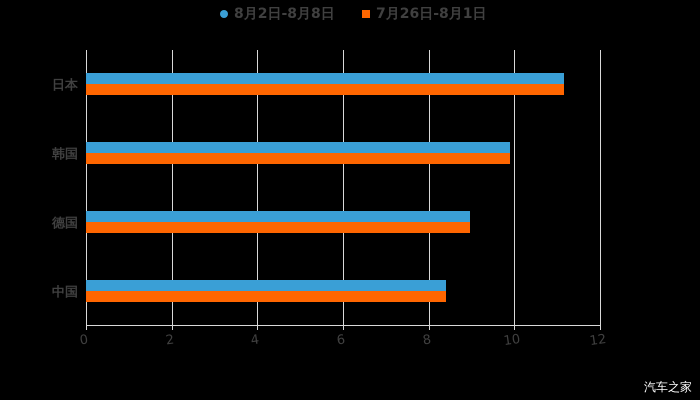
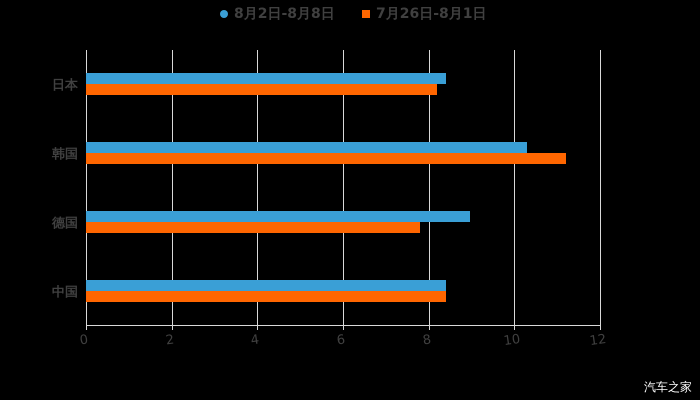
8月2日-8月8日/日本: 11.2 -> 8.4
7月26日-8月1日/日本: 11.2 -> 8.2
8月2日-8月8日/韩国: 9.9 -> 10.3
7月26日-8月1日/韩国: 9.9 -> 11.2
7月26日-8月1日/德国: 9.0 -> 7.8
